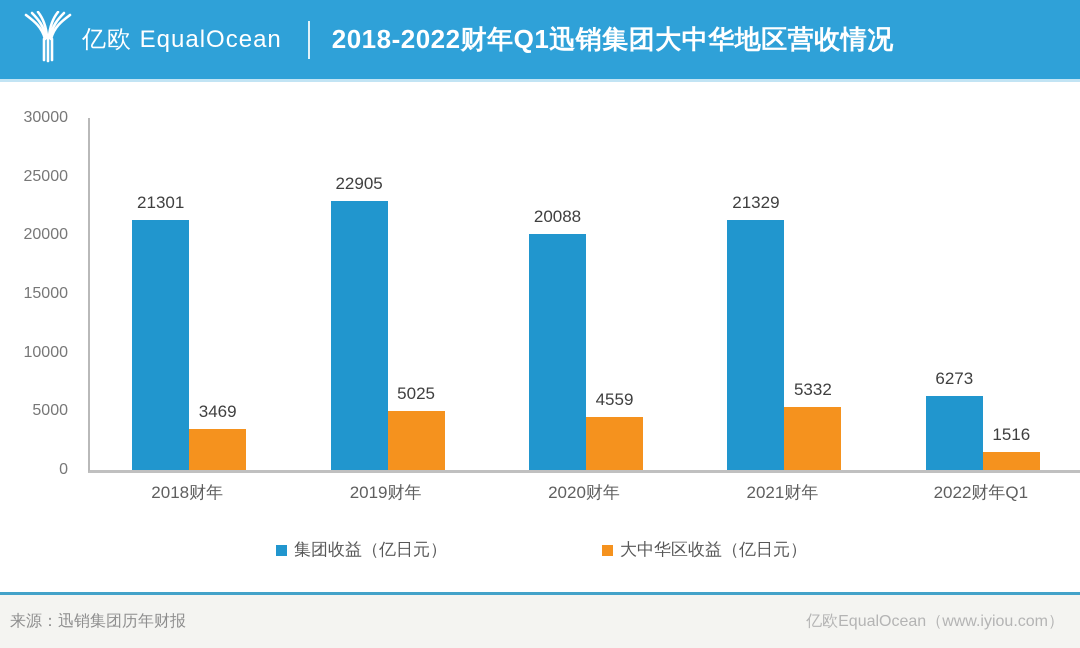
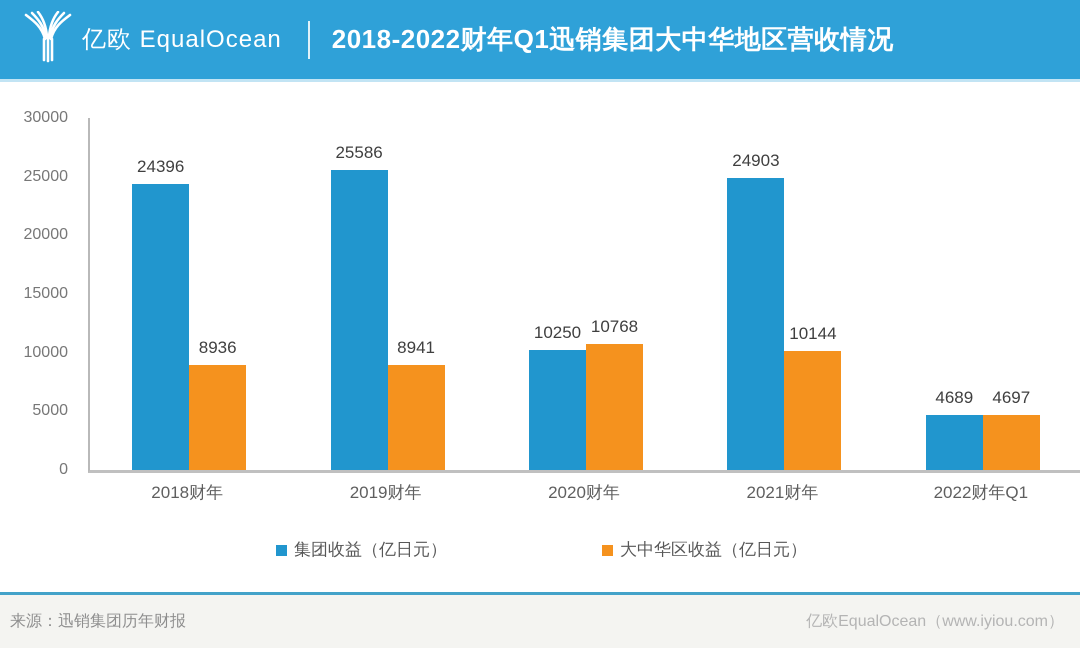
集团收益（亿日元）/2018财年: 21301 -> 24396
大中华区收益（亿日元）/2018财年: 3469 -> 8936
集团收益（亿日元）/2019财年: 22905 -> 25586
大中华区收益（亿日元）/2019财年: 5025 -> 8941
集团收益（亿日元）/2020财年: 20088 -> 10250
大中华区收益（亿日元）/2020财年: 4559 -> 10768
集团收益（亿日元）/2021财年: 21329 -> 24903
大中华区收益（亿日元）/2021财年: 5332 -> 10144
集团收益（亿日元）/2022财年Q1: 6273 -> 4689
大中华区收益（亿日元）/2022财年Q1: 1516 -> 4697
